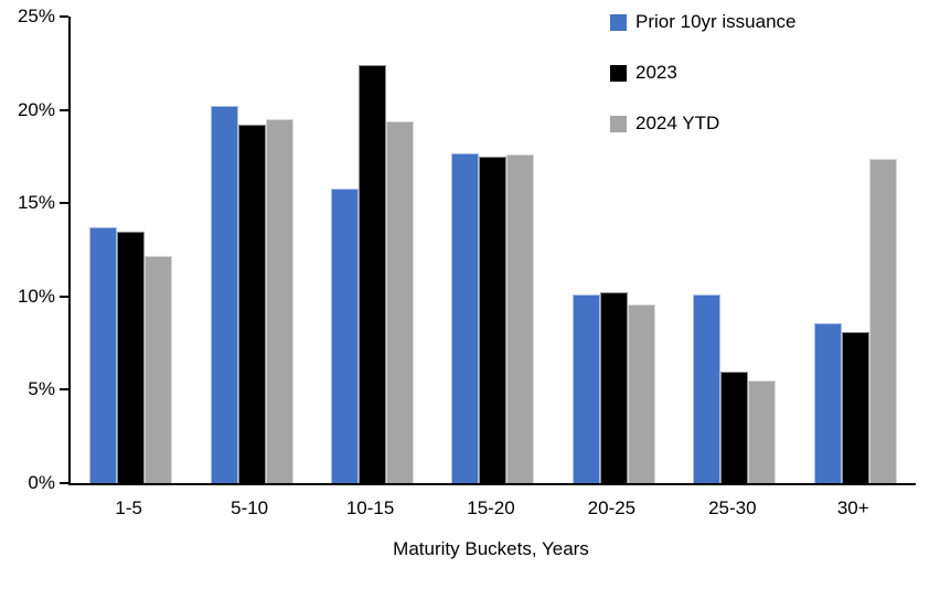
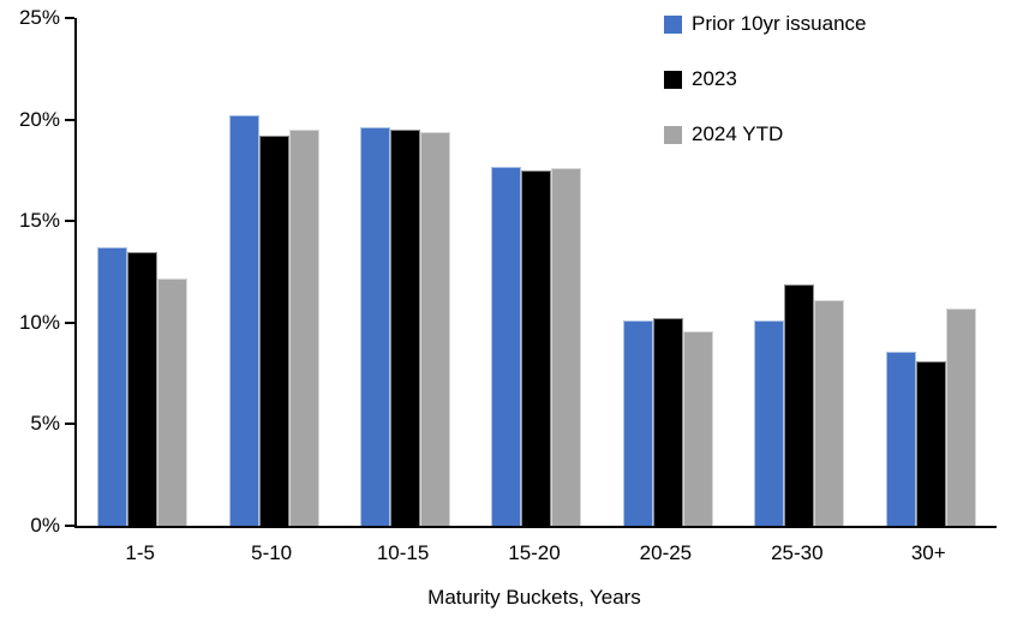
Prior 10yr issuance/10-15: 15.8% -> 19.6%
2023/10-15: 22.4% -> 19.5%
2023/25-30: 6.0% -> 11.9%
2024 YTD/25-30: 5.5% -> 11.1%
2024 YTD/30+: 17.4% -> 10.7%
